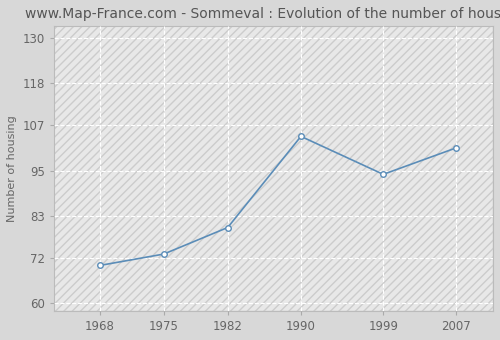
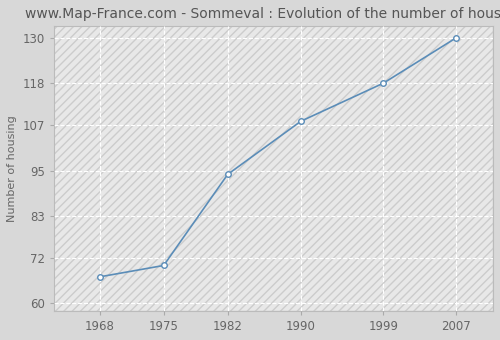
1968: 70 -> 67
1975: 73 -> 70
1982: 80 -> 94
1990: 104 -> 108
1999: 94 -> 118
2007: 101 -> 130
